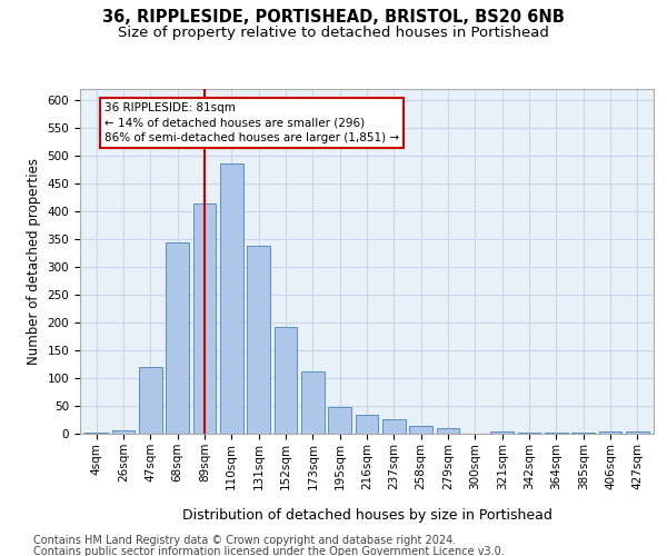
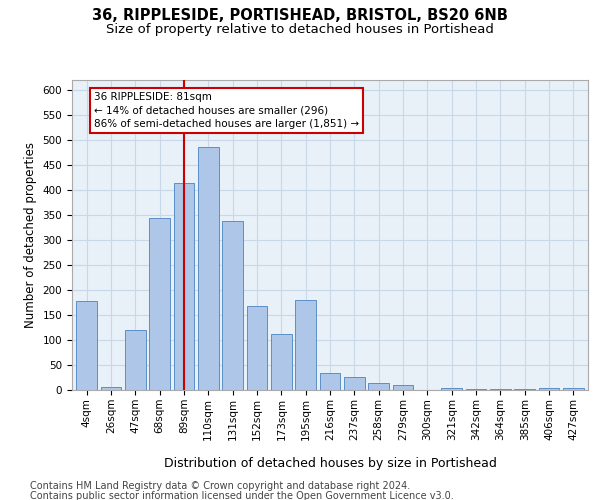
4sqm: 3 -> 178
152sqm: 193 -> 168
195sqm: 48 -> 180
